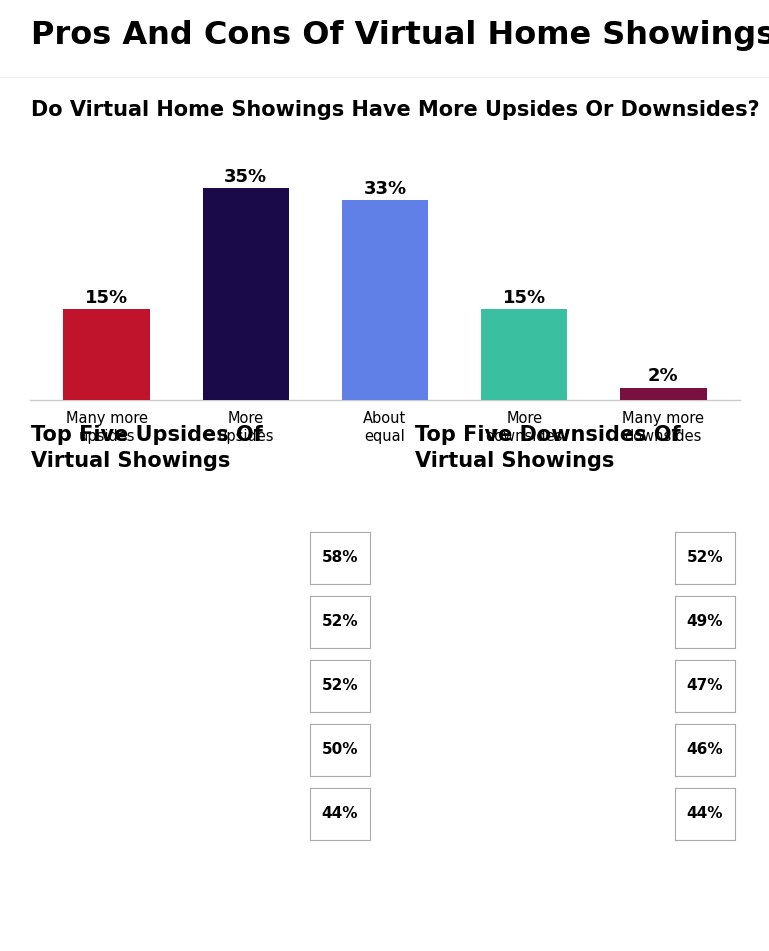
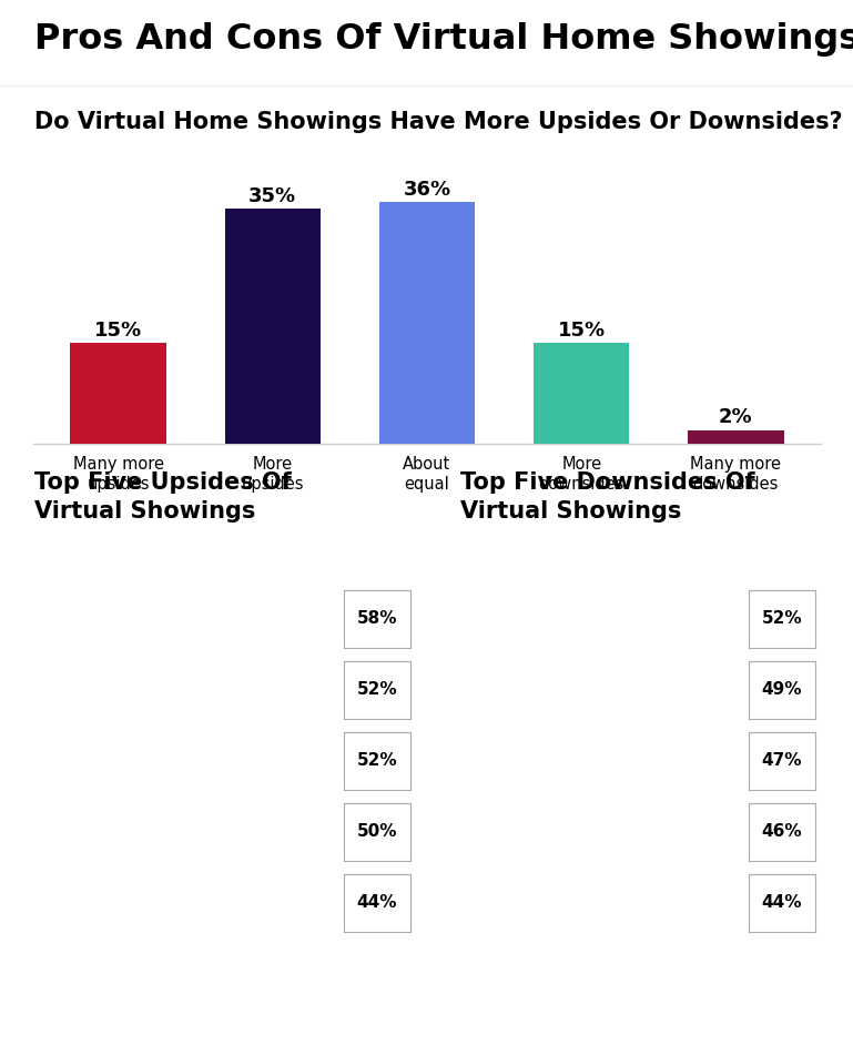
About equal: 33% -> 36%
